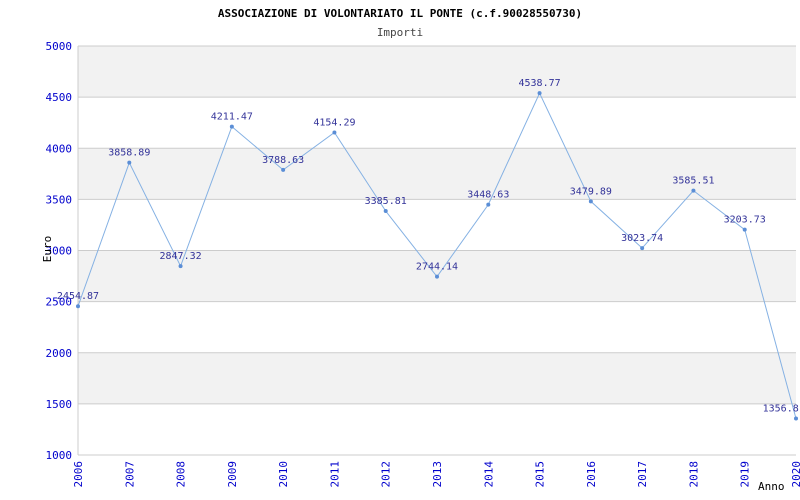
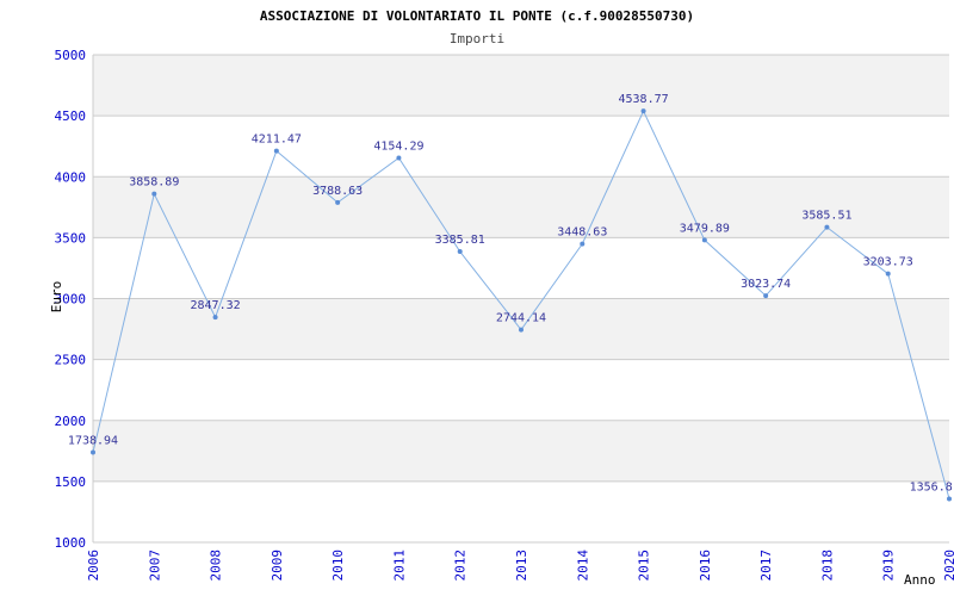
2006: 2454.87 -> 1738.94
